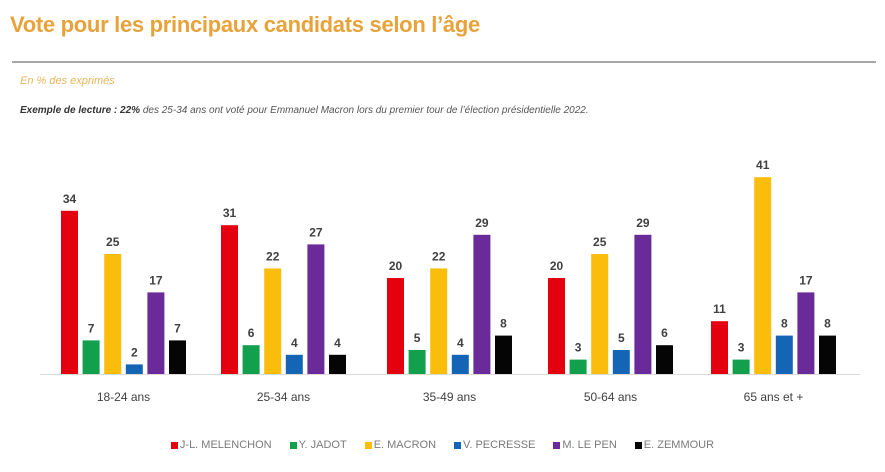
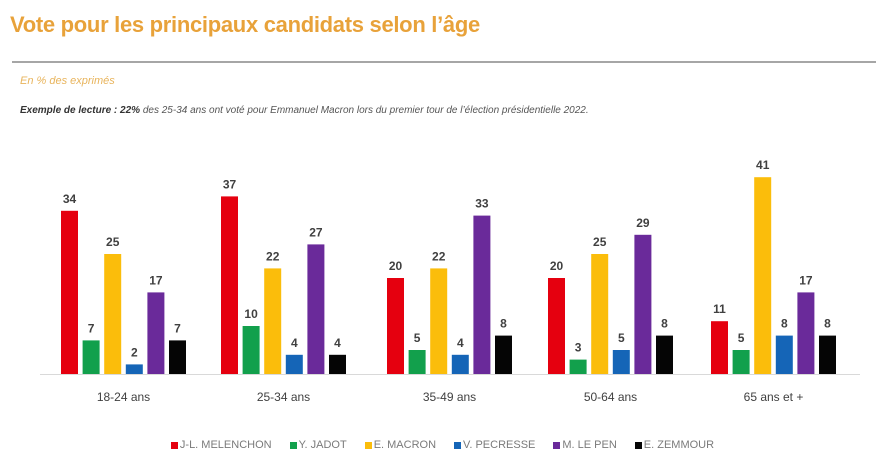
J-L. MELENCHON/25-34 ans: 31 -> 37
Y. JADOT/25-34 ans: 6 -> 10
M. LE PEN/35-49 ans: 29 -> 33
E. ZEMMOUR/50-64 ans: 6 -> 8
Y. JADOT/65 ans et +: 3 -> 5
